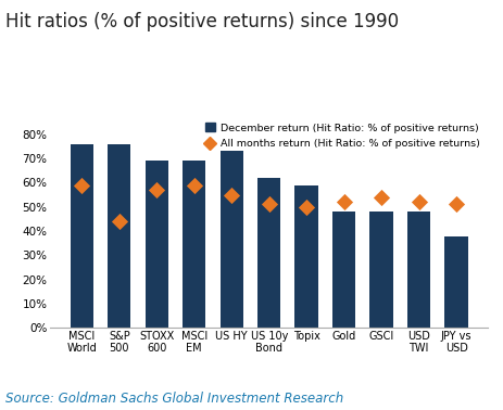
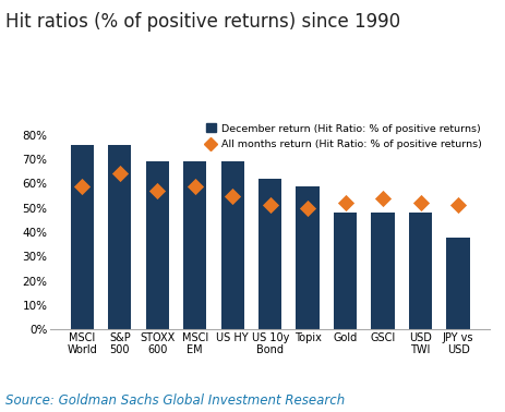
All months return (Hit Ratio: % of positive returns)/S&P 500: 44% -> 64%
December return (Hit Ratio: % of positive returns)/US HY: 73% -> 69%
